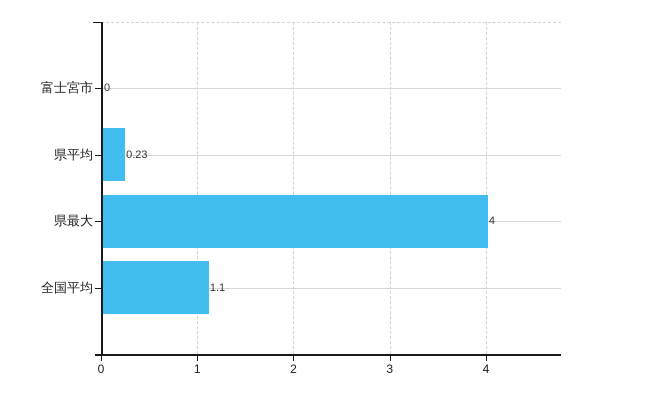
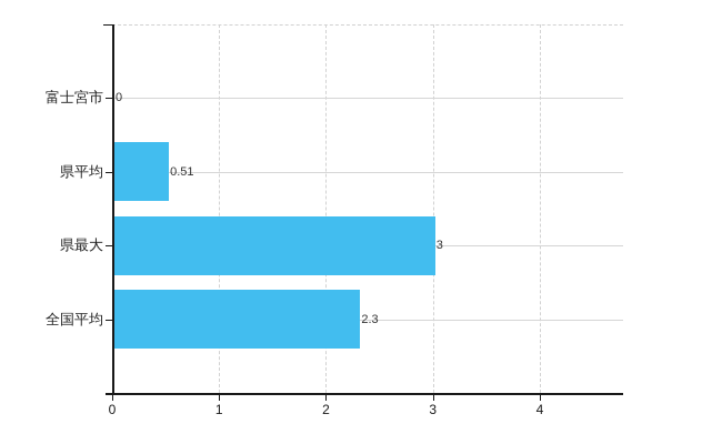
県平均: 0.23 -> 0.51
県最大: 4 -> 3
全国平均: 1.1 -> 2.3
